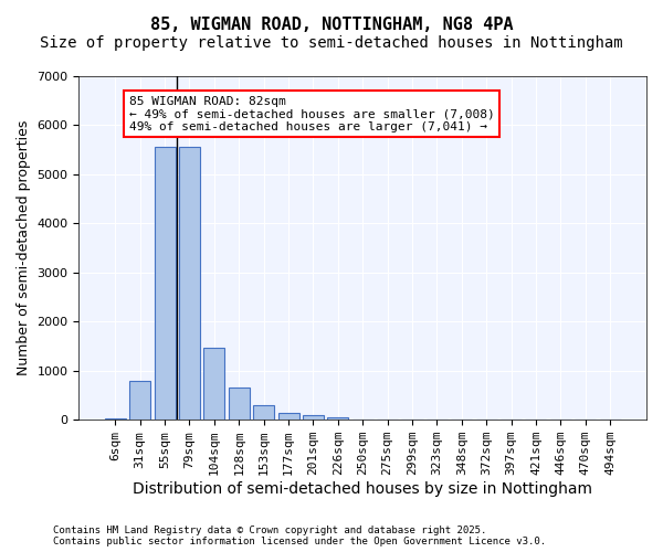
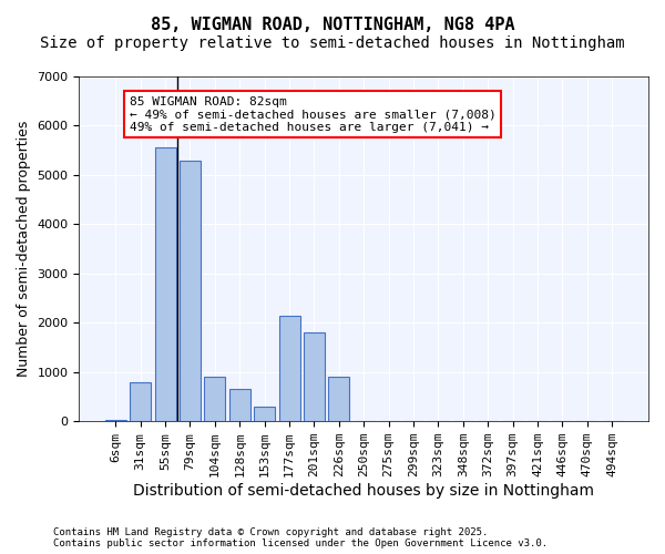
79sqm: 5550 -> 5300
104sqm: 1470 -> 900
177sqm: 130 -> 2150
201sqm: 100 -> 1800
226sqm: 60 -> 900
